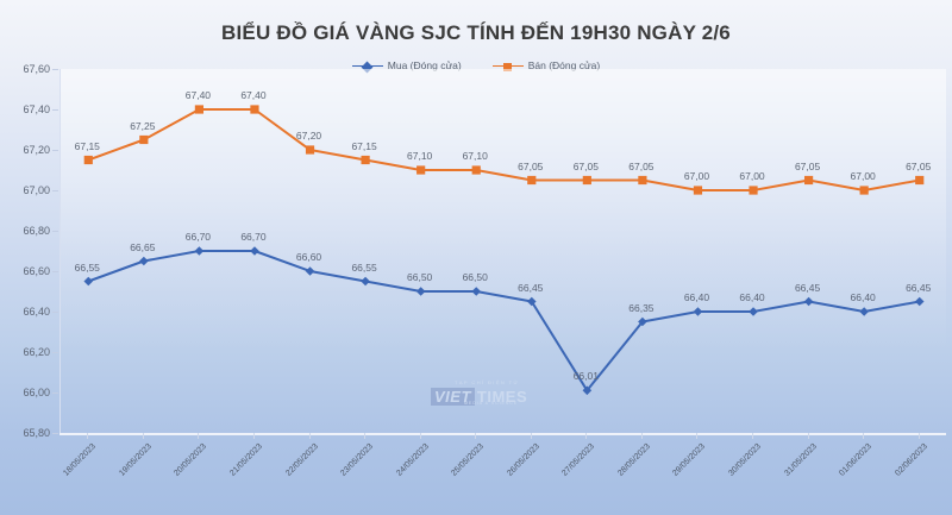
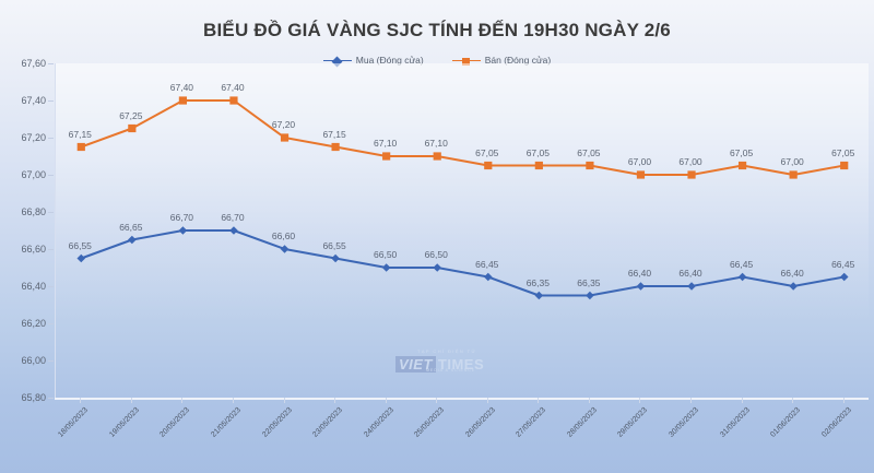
Mua (Đóng cửa)/27/05/2023: 66,01 -> 66,35
